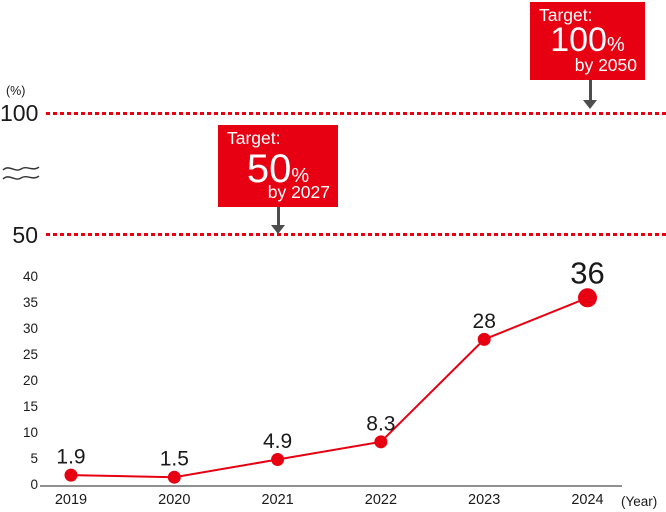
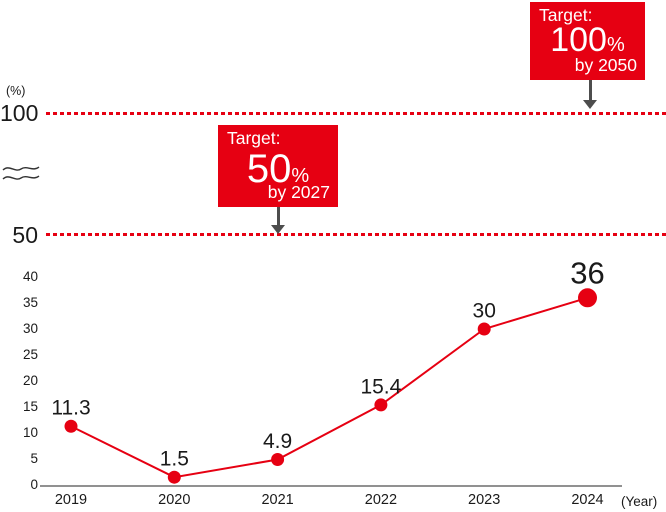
2019: 1.9 -> 11.3
2022: 8.3 -> 15.4
2023: 28 -> 30
